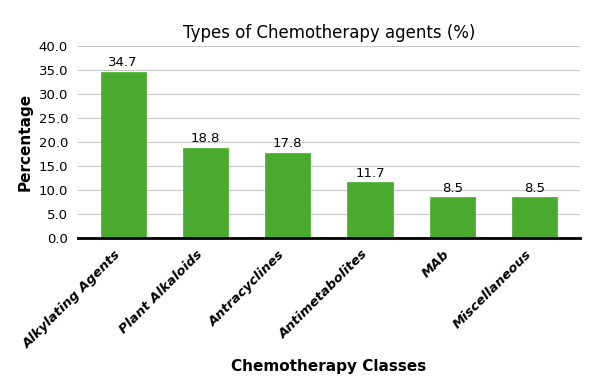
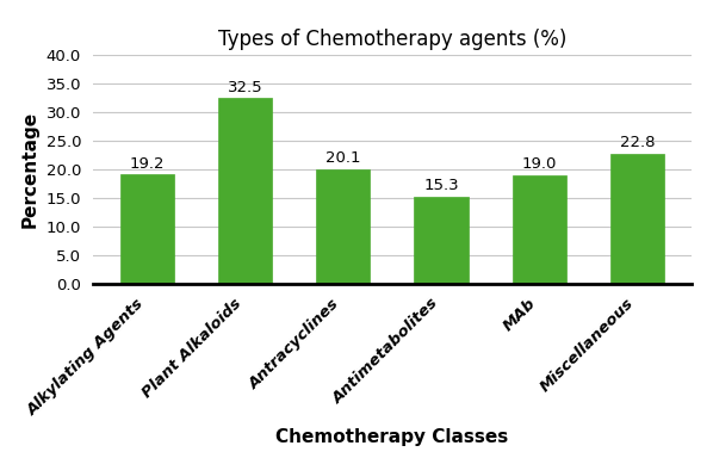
Alkylating Agents: 34.7 -> 19.2
Plant Alkaloids: 18.8 -> 32.5
Antracyclines: 17.8 -> 20.1
Antimetabolites: 11.7 -> 15.3
MAb: 8.5 -> 19.0
Miscellaneous: 8.5 -> 22.8
